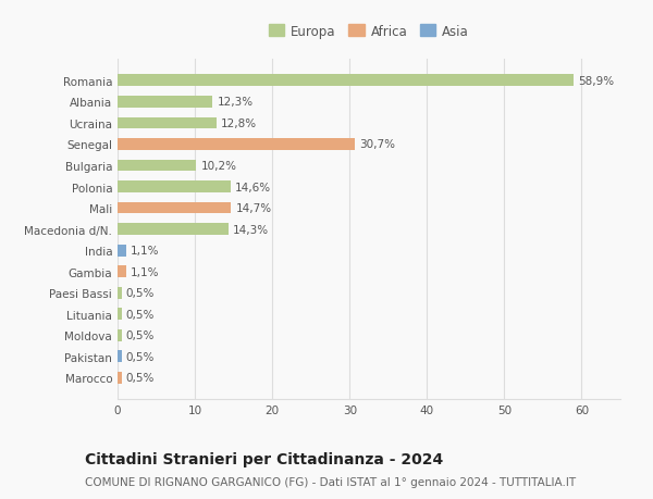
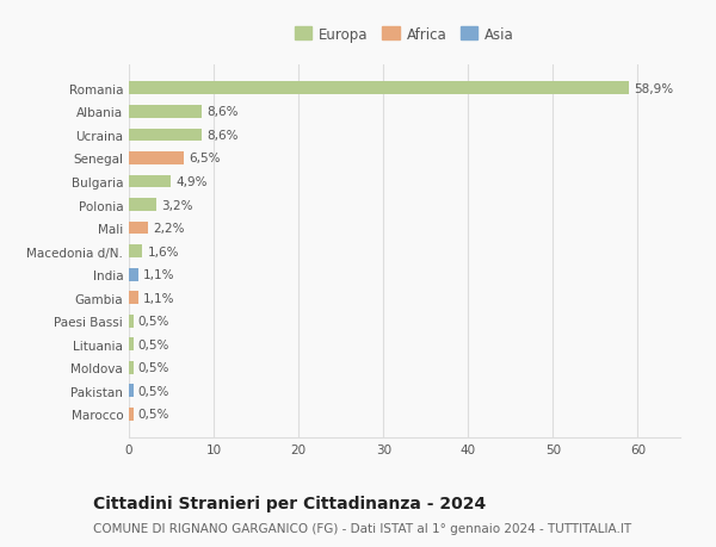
Albania: 12,3% -> 8,6%
Ucraina: 12,8% -> 8,6%
Senegal: 30,7% -> 6,5%
Bulgaria: 10,2% -> 4,9%
Polonia: 14,6% -> 3,2%
Mali: 14,7% -> 2,2%
Macedonia d/N.: 14,3% -> 1,6%
